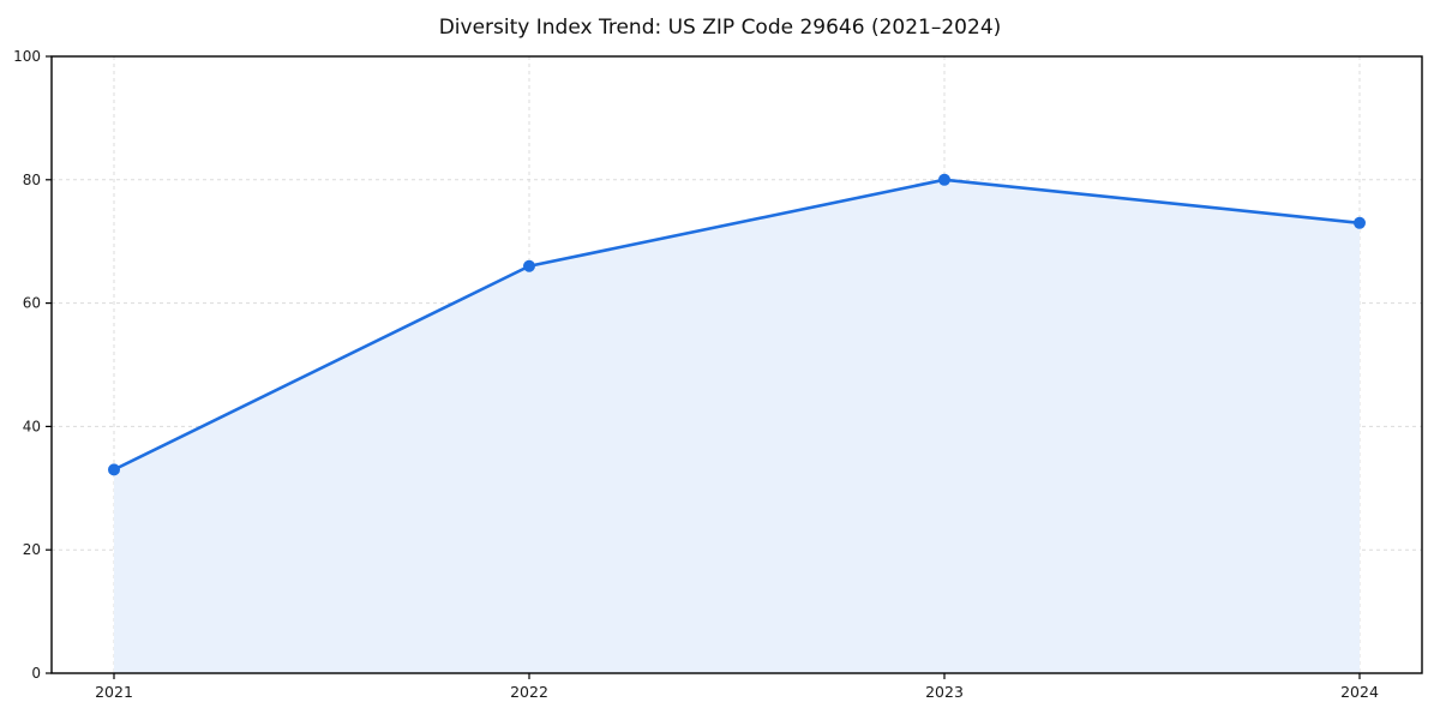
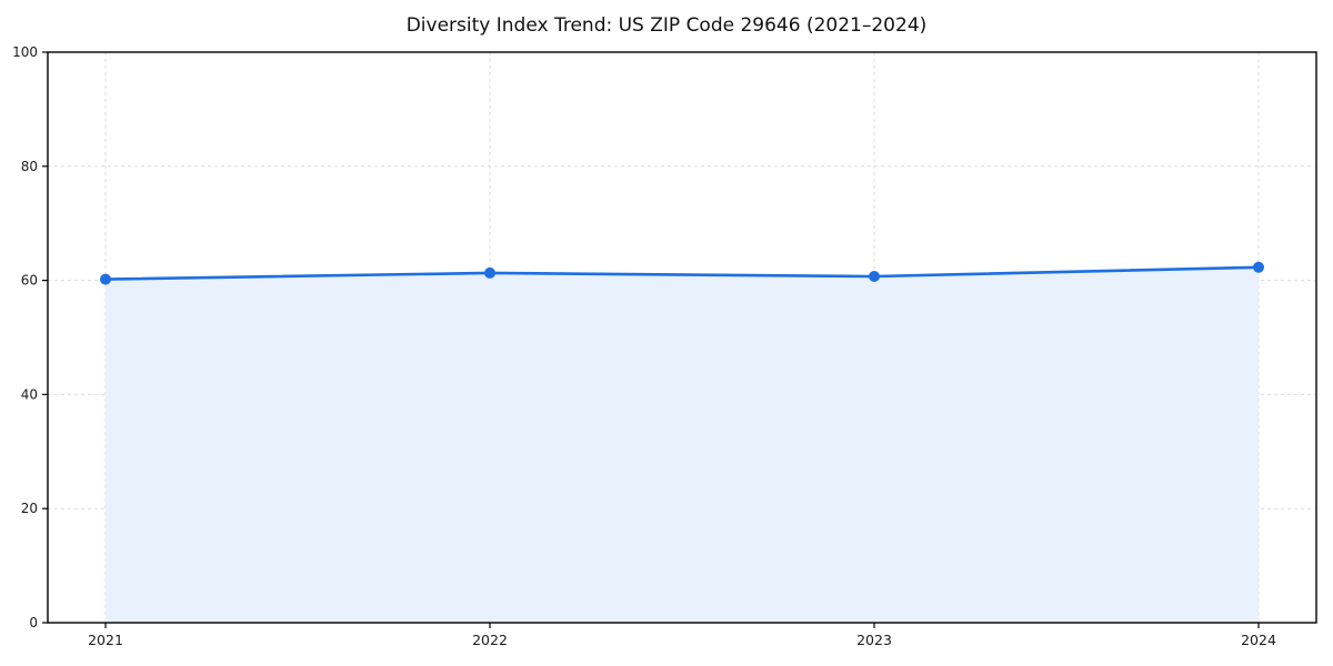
2021: 33 -> 60
2022: 66 -> 61
2023: 80 -> 61
2024: 73 -> 62
